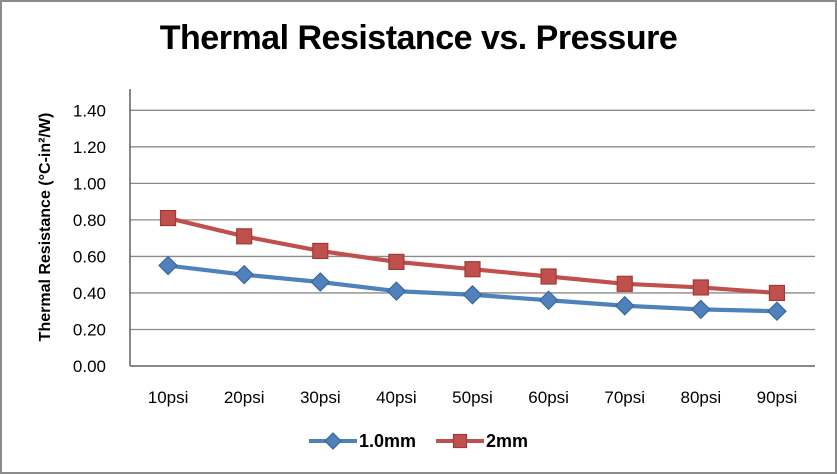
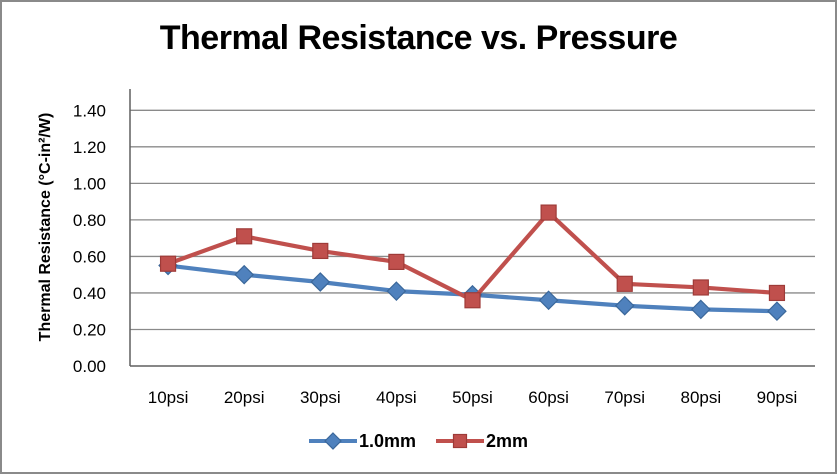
2mm/10psi: 0.81 -> 0.56
2mm/50psi: 0.53 -> 0.36
2mm/60psi: 0.49 -> 0.84
